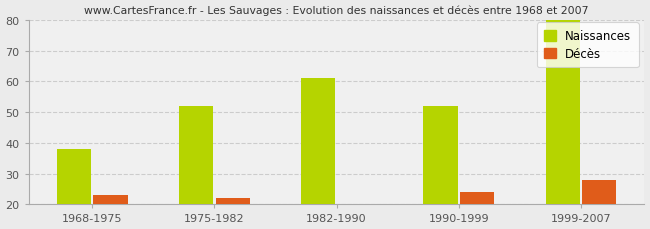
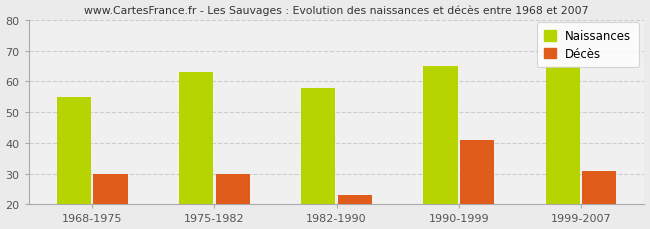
Naissances/1968-1975: 38 -> 55
Décès/1968-1975: 23 -> 30
Naissances/1975-1982: 52 -> 63
Décès/1975-1982: 22 -> 30
Naissances/1982-1990: 61 -> 58
Décès/1982-1990: 20 -> 23
Naissances/1990-1999: 52 -> 65
Décès/1990-1999: 24 -> 41
Naissances/1999-2007: 80 -> 65
Décès/1999-2007: 28 -> 31
